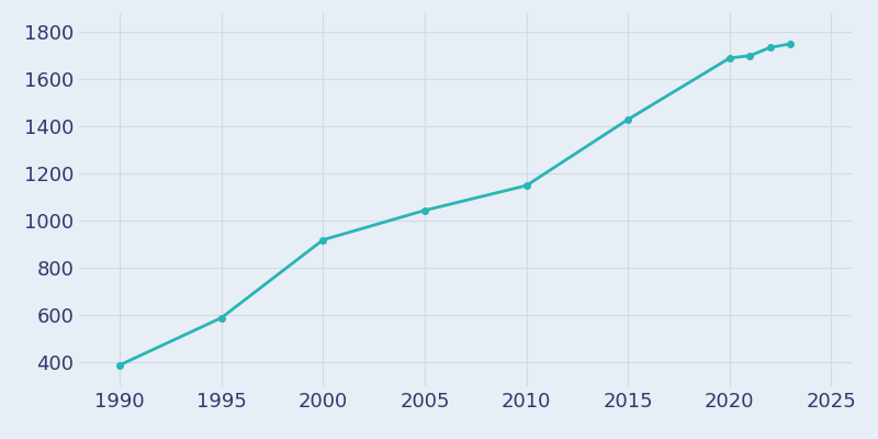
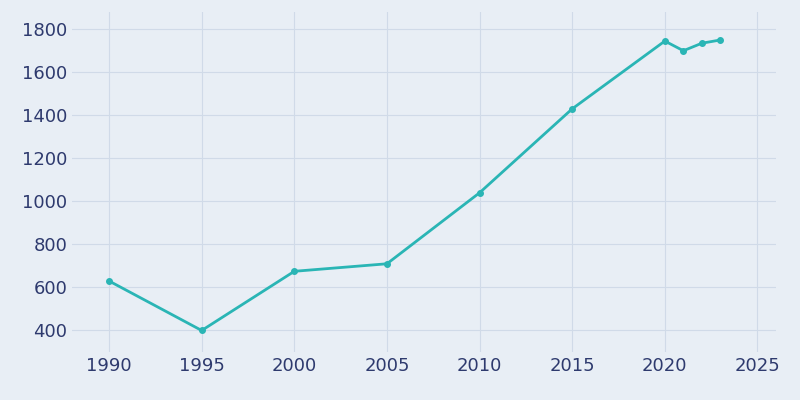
1990: 390 -> 630
1995: 590 -> 400
2000: 920 -> 675
2005: 1045 -> 710
2010: 1150 -> 1040
2020: 1690 -> 1745
